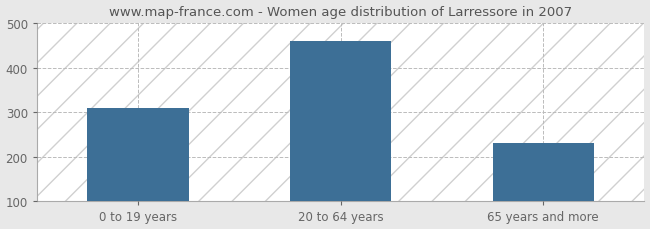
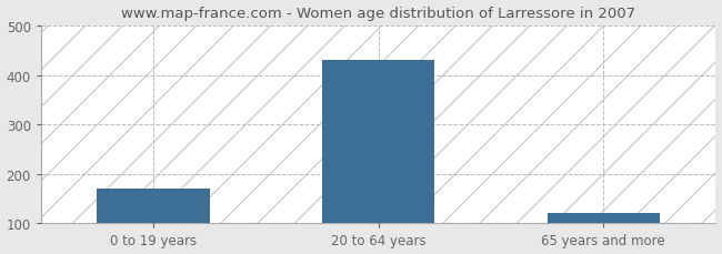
0 to 19 years: 310 -> 170
20 to 64 years: 460 -> 430
65 years and more: 230 -> 120
